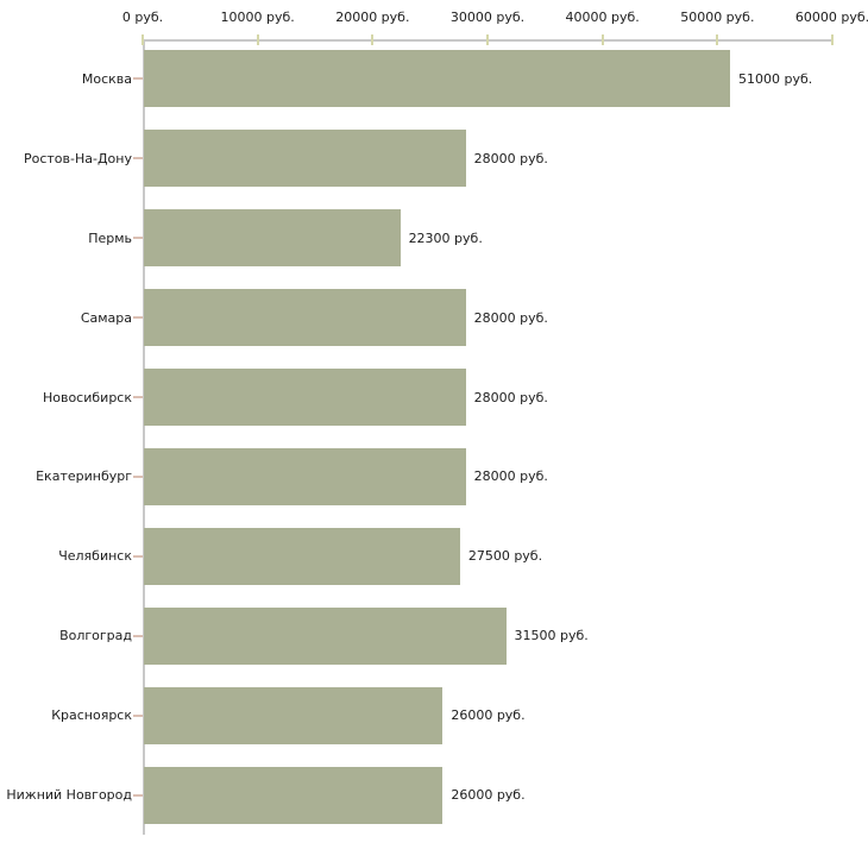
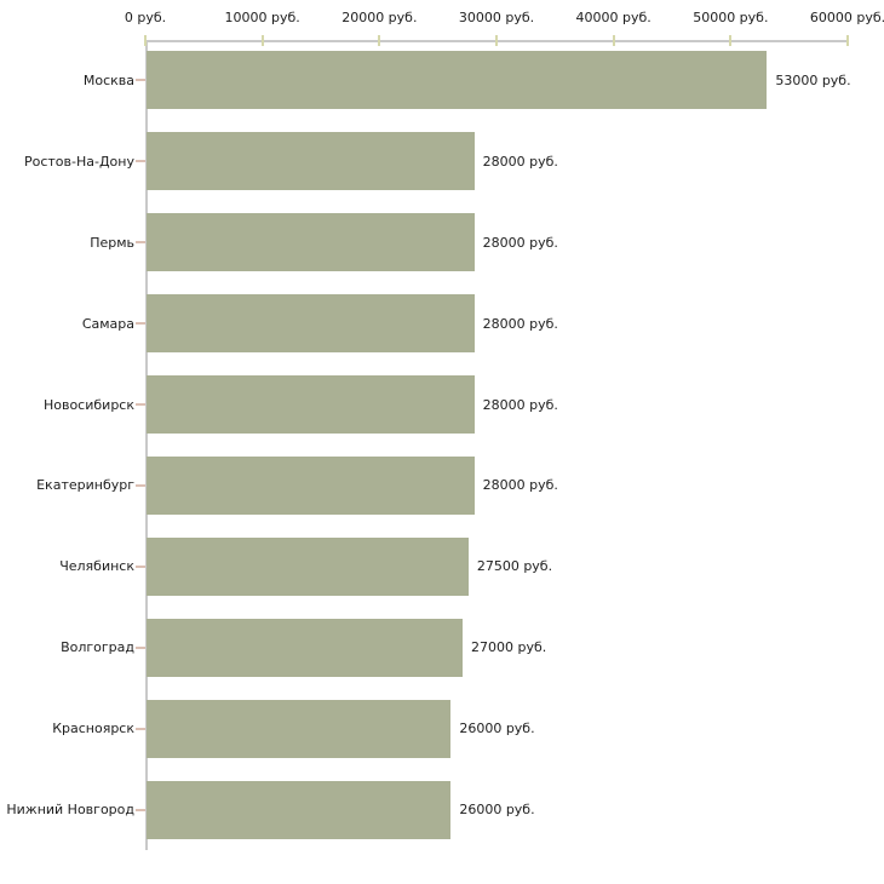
Москва: 51000 -> 53000
Пермь: 22300 -> 28000
Волгоград: 31500 -> 27000
